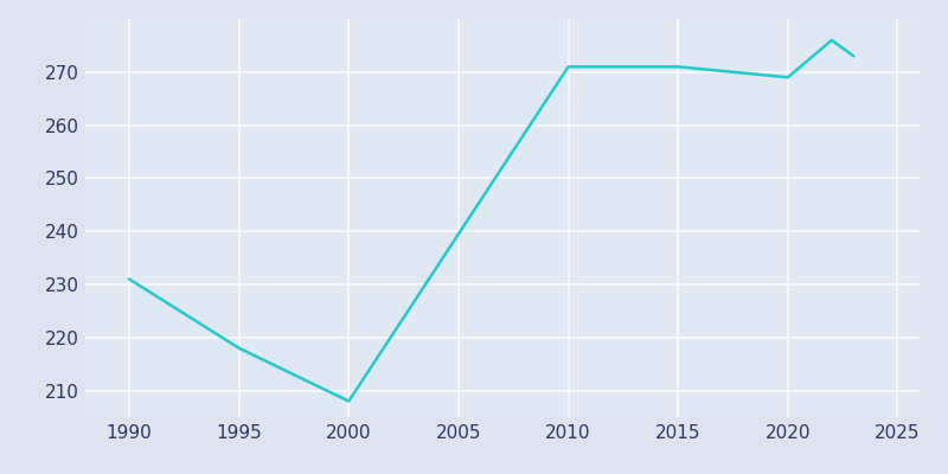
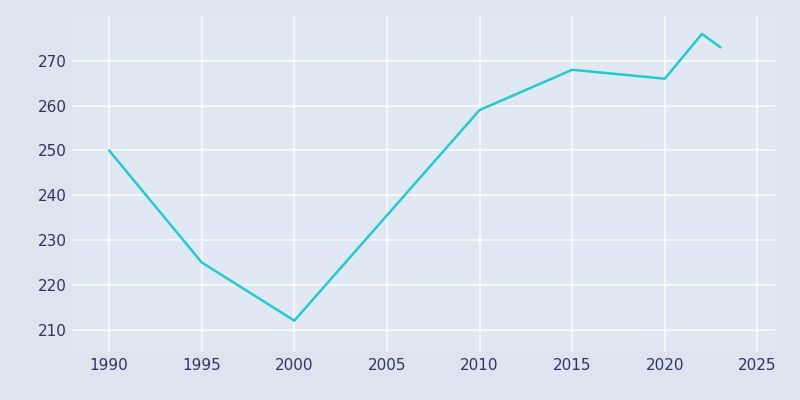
1990: 231 -> 250
1995: 218 -> 225
2000: 208 -> 212
2010: 271 -> 259
2015: 271 -> 268
2020: 269 -> 266
